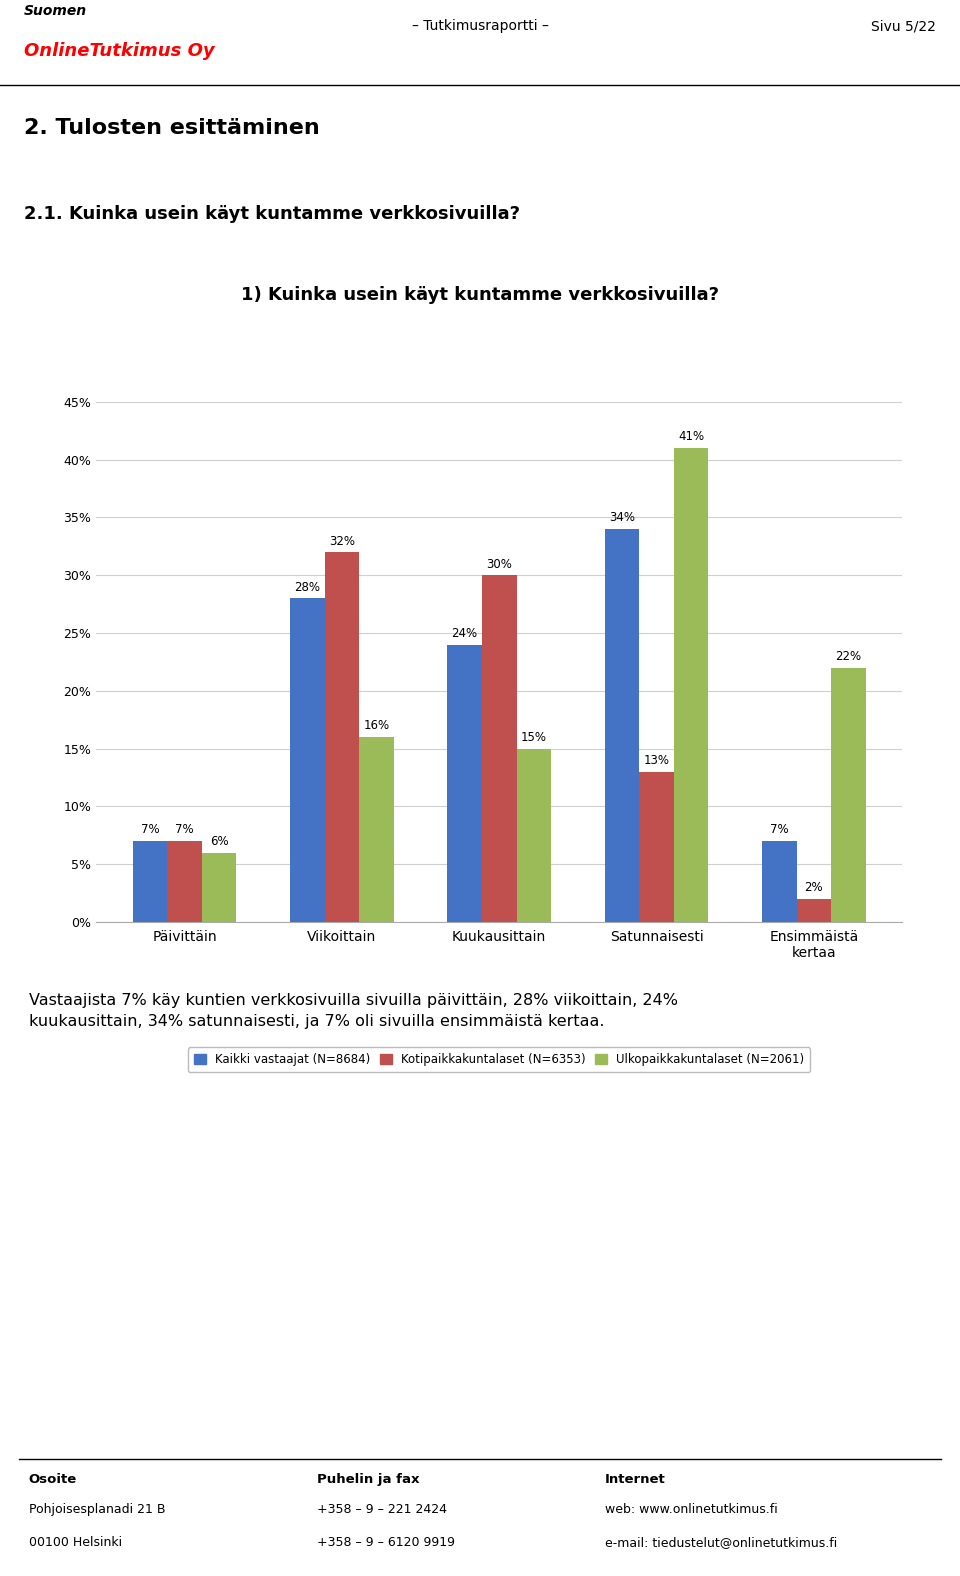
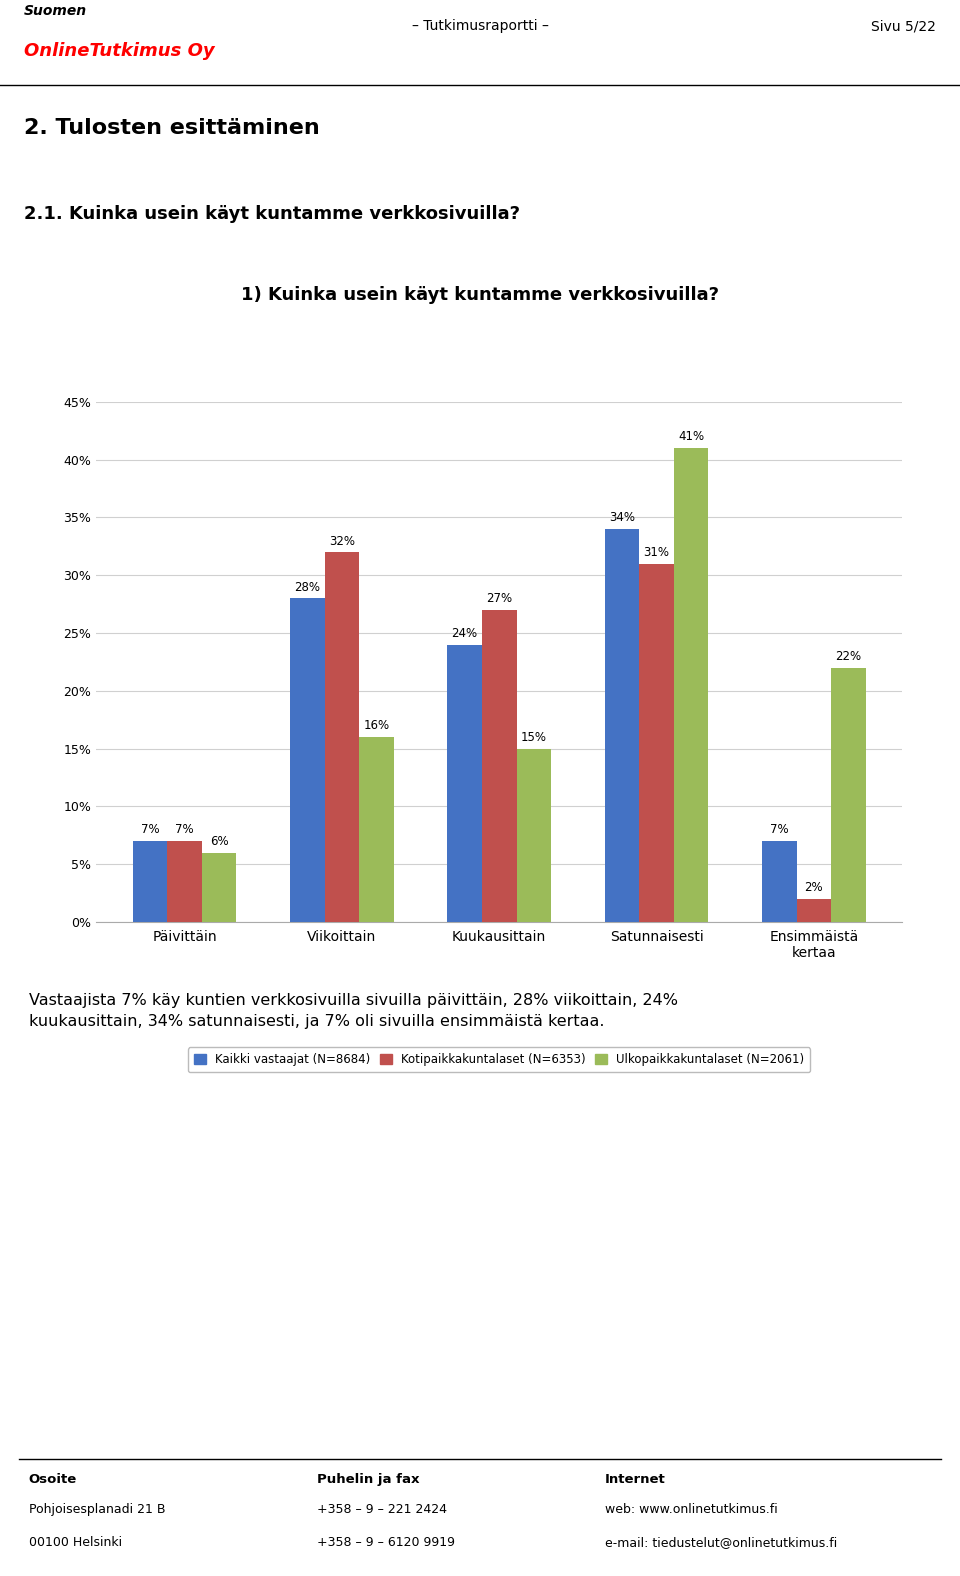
Kotipaikkakuntalaset (N=6353)/Kuukausittain: 30% -> 27%
Kotipaikkakuntalaset (N=6353)/Satunnaisesti: 13% -> 31%
